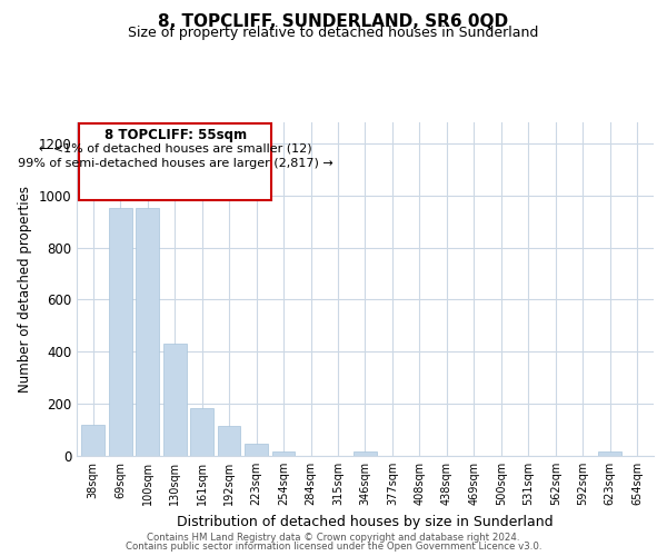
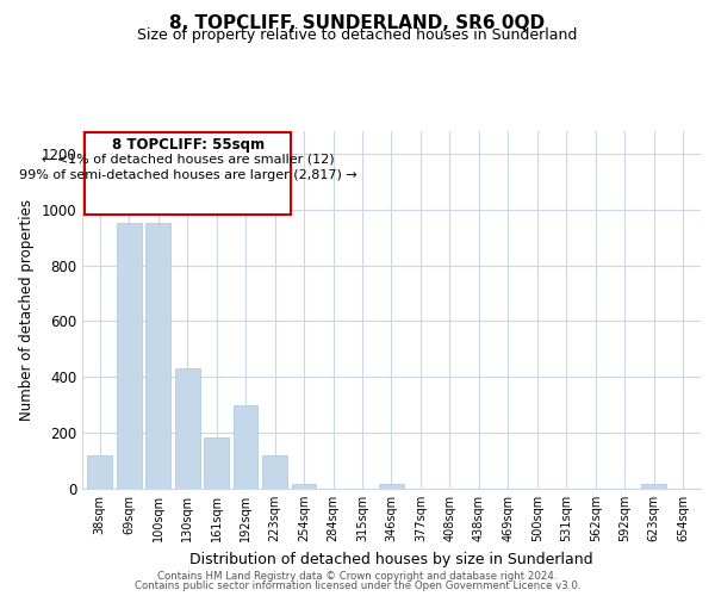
192sqm: 115 -> 300
223sqm: 45 -> 120
